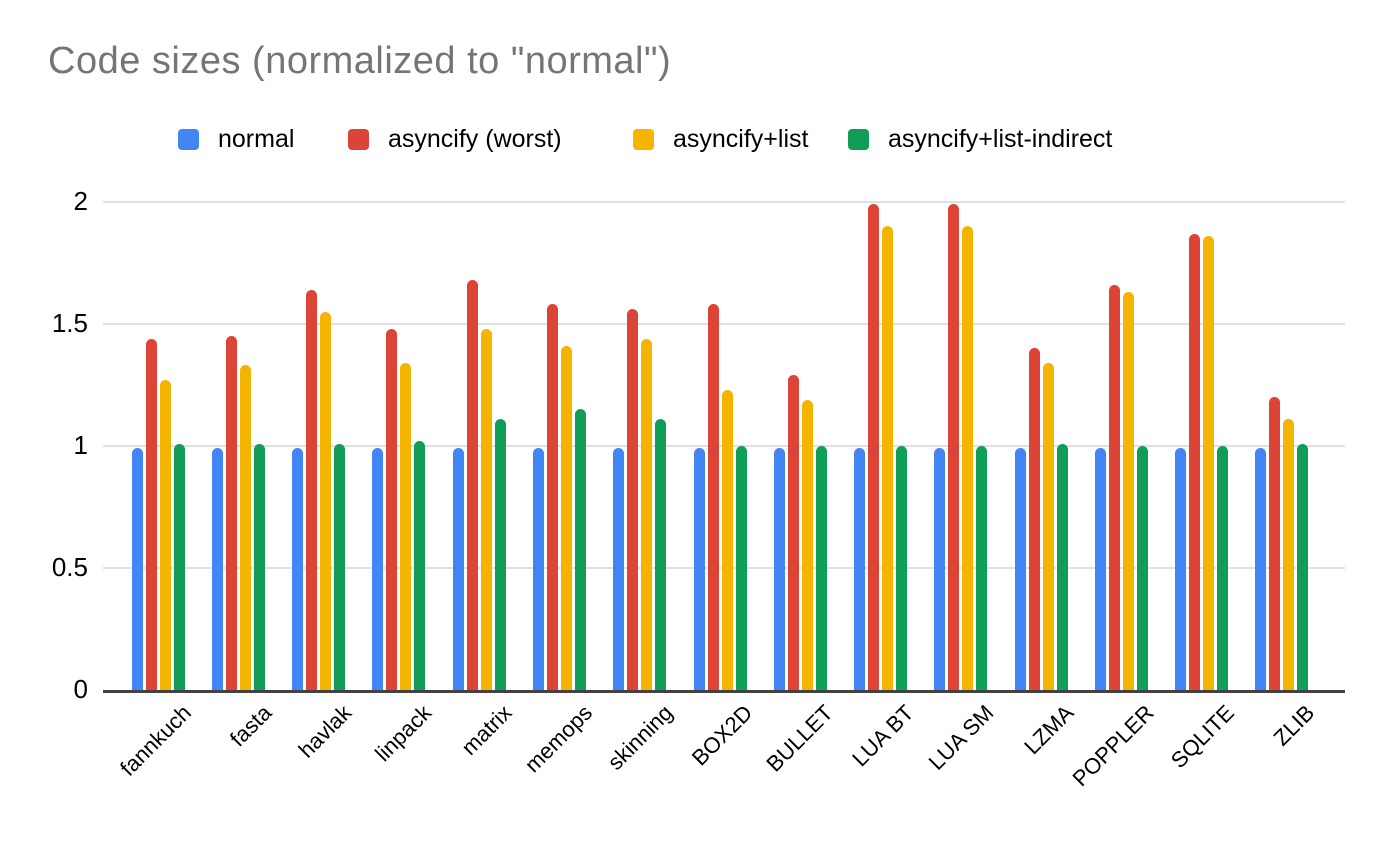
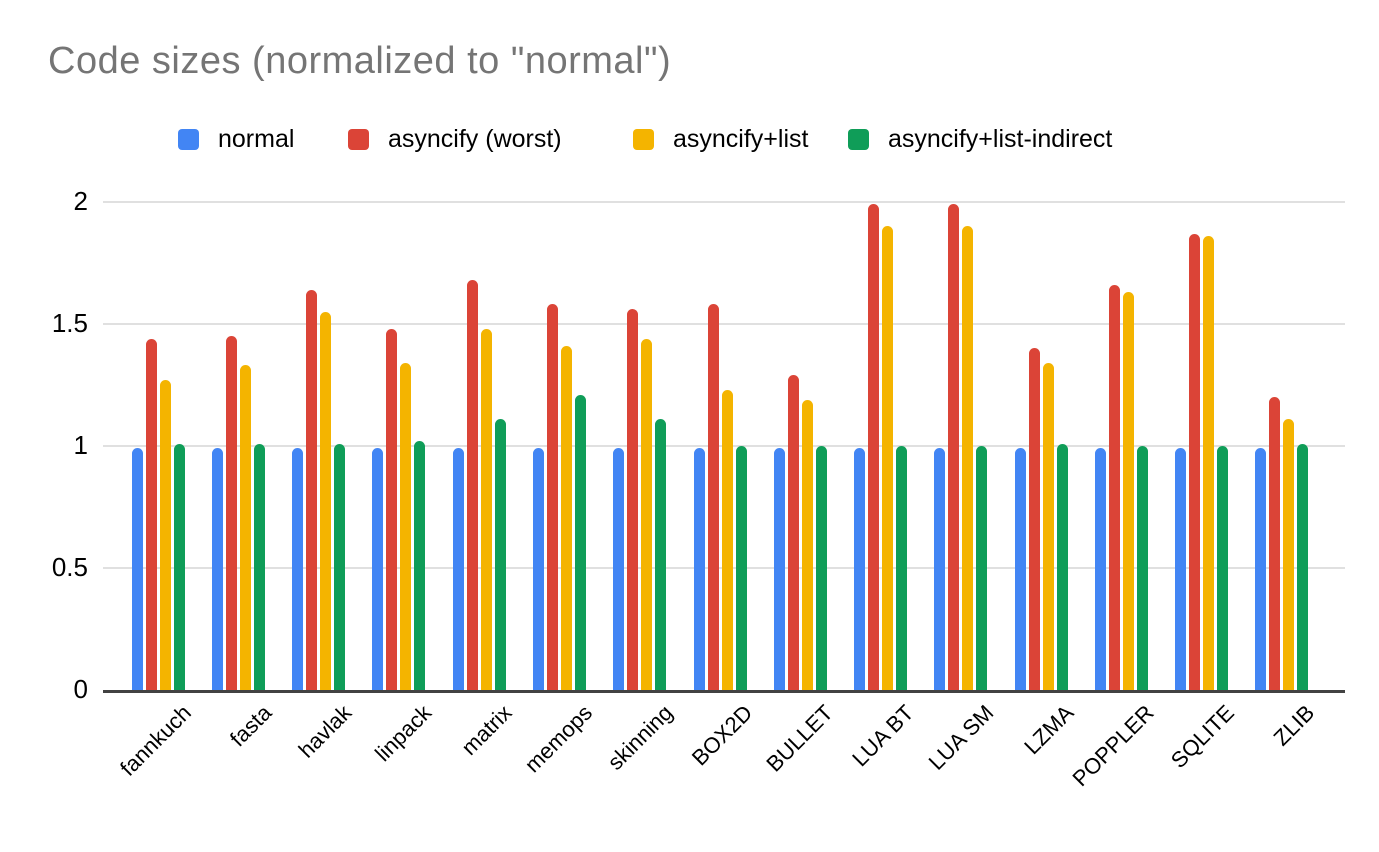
asyncify+list-indirect/memops: 1.15 -> 1.21
